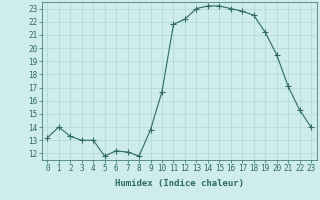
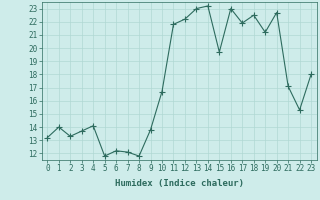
3: 13.0 -> 13.7
4: 13.0 -> 14.1
15: 23.2 -> 19.7
17: 22.8 -> 21.9
20: 19.5 -> 22.7
23: 14.0 -> 18.0
